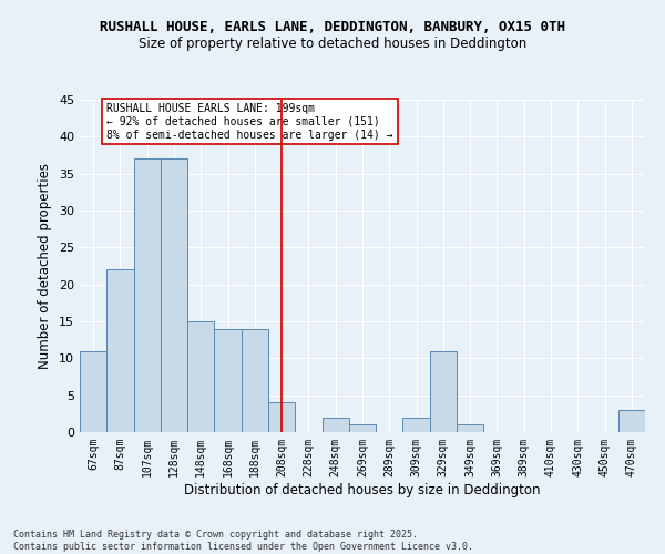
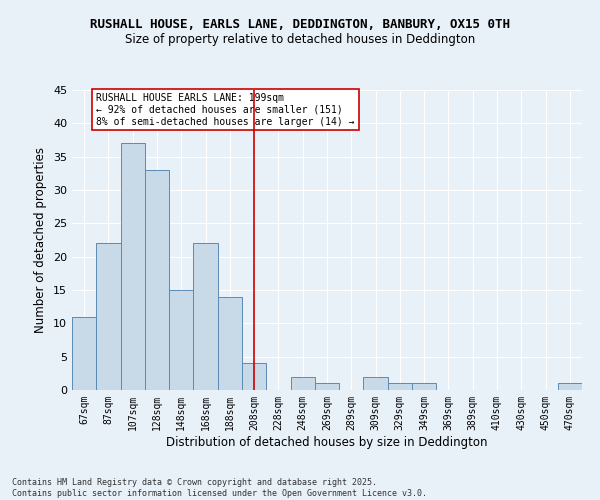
128sqm: 37 -> 33
168sqm: 14 -> 22
329sqm: 11 -> 1
470sqm: 3 -> 1
